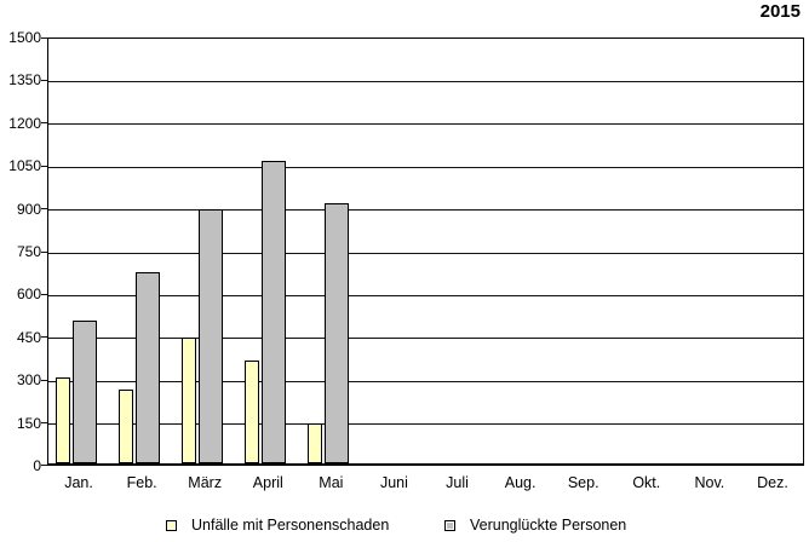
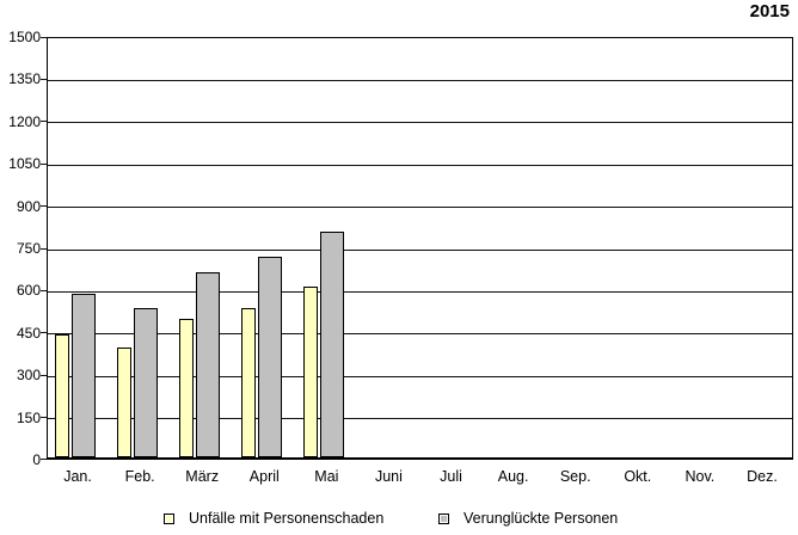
Unfälle mit Personenschaden/Jan.: 300 -> 440
Verunglückte Personen/Jan.: 500 -> 580
Unfälle mit Personenschaden/Feb.: 260 -> 390
Verunglückte Personen/Feb.: 670 -> 530
Unfälle mit Personenschaden/März: 440 -> 490
Verunglückte Personen/März: 890 -> 660
Unfälle mit Personenschaden/April: 360 -> 530
Verunglückte Personen/April: 1060 -> 710
Unfälle mit Personenschaden/Mai: 140 -> 600
Verunglückte Personen/Mai: 910 -> 800
